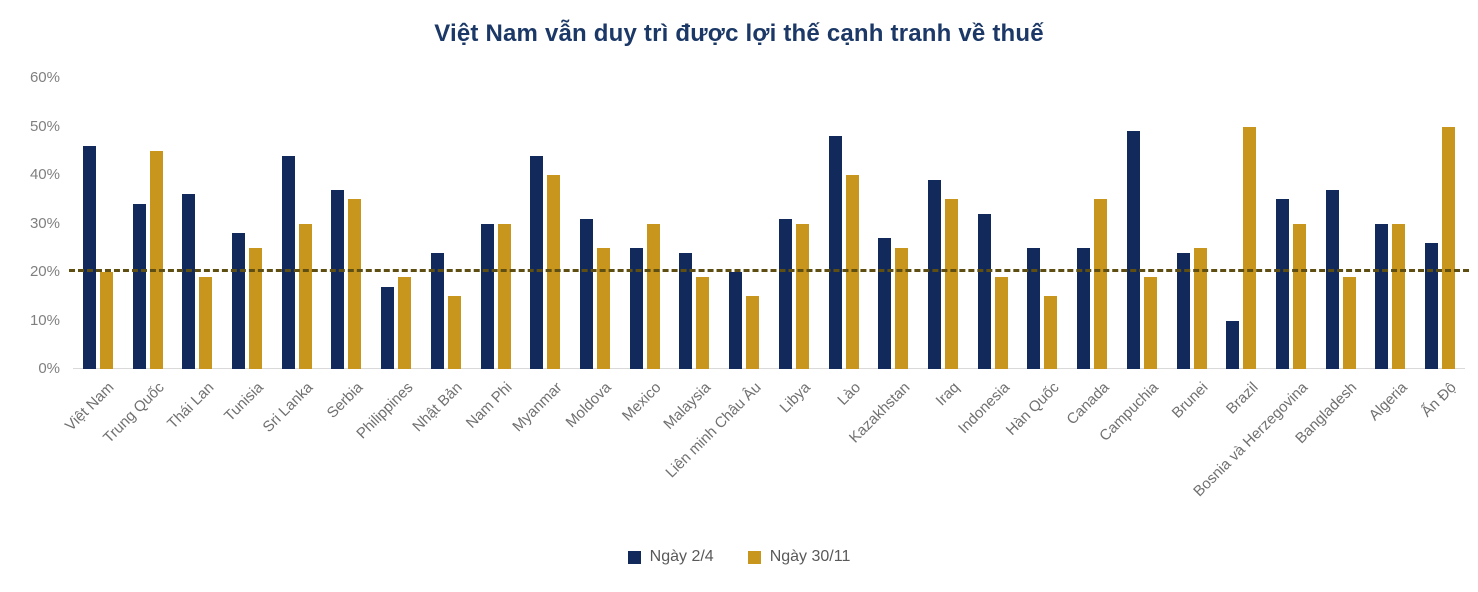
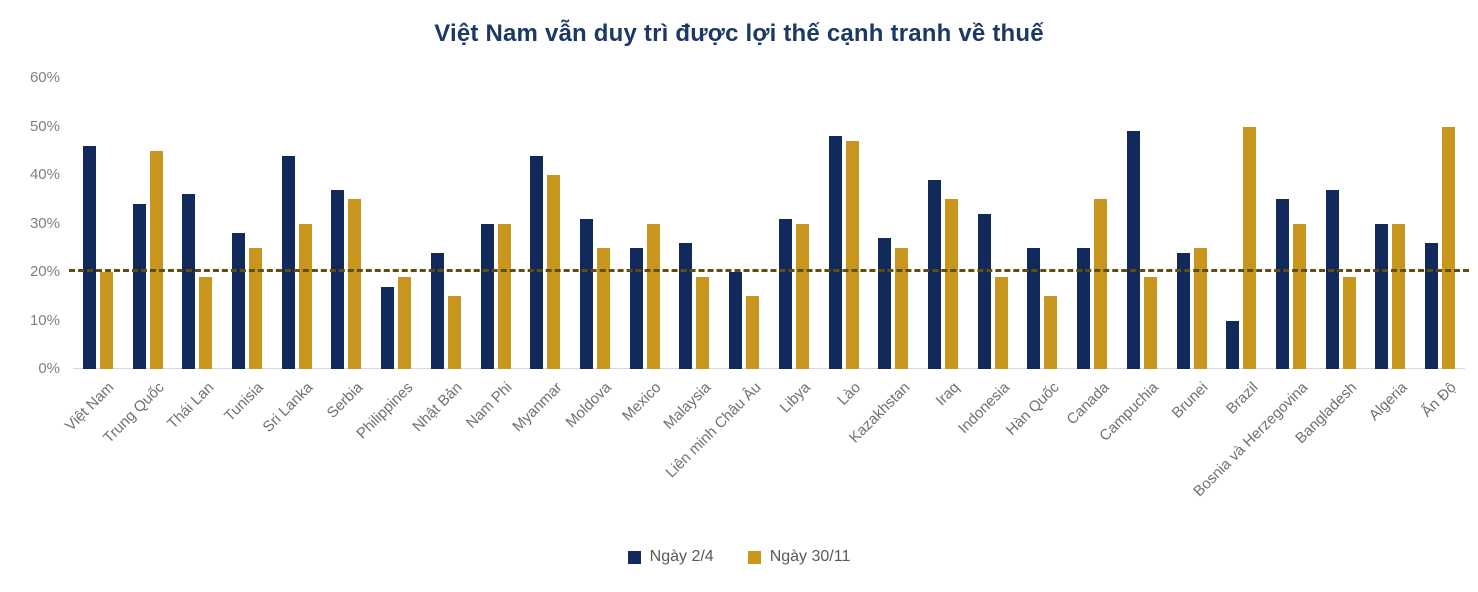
Ngày 2/4/Malaysia: 24% -> 26%
Ngày 30/11/Lào: 40% -> 47%
